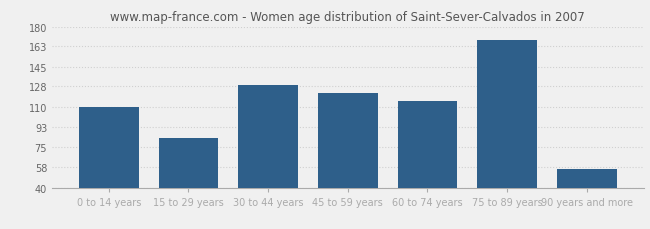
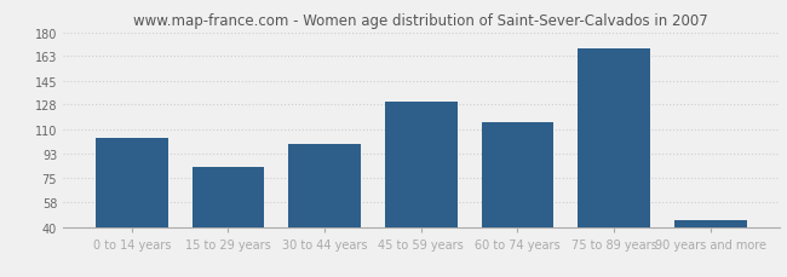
0 to 14 years: 110 -> 104
30 to 44 years: 129 -> 100
45 to 59 years: 122 -> 130
90 years and more: 56 -> 45
